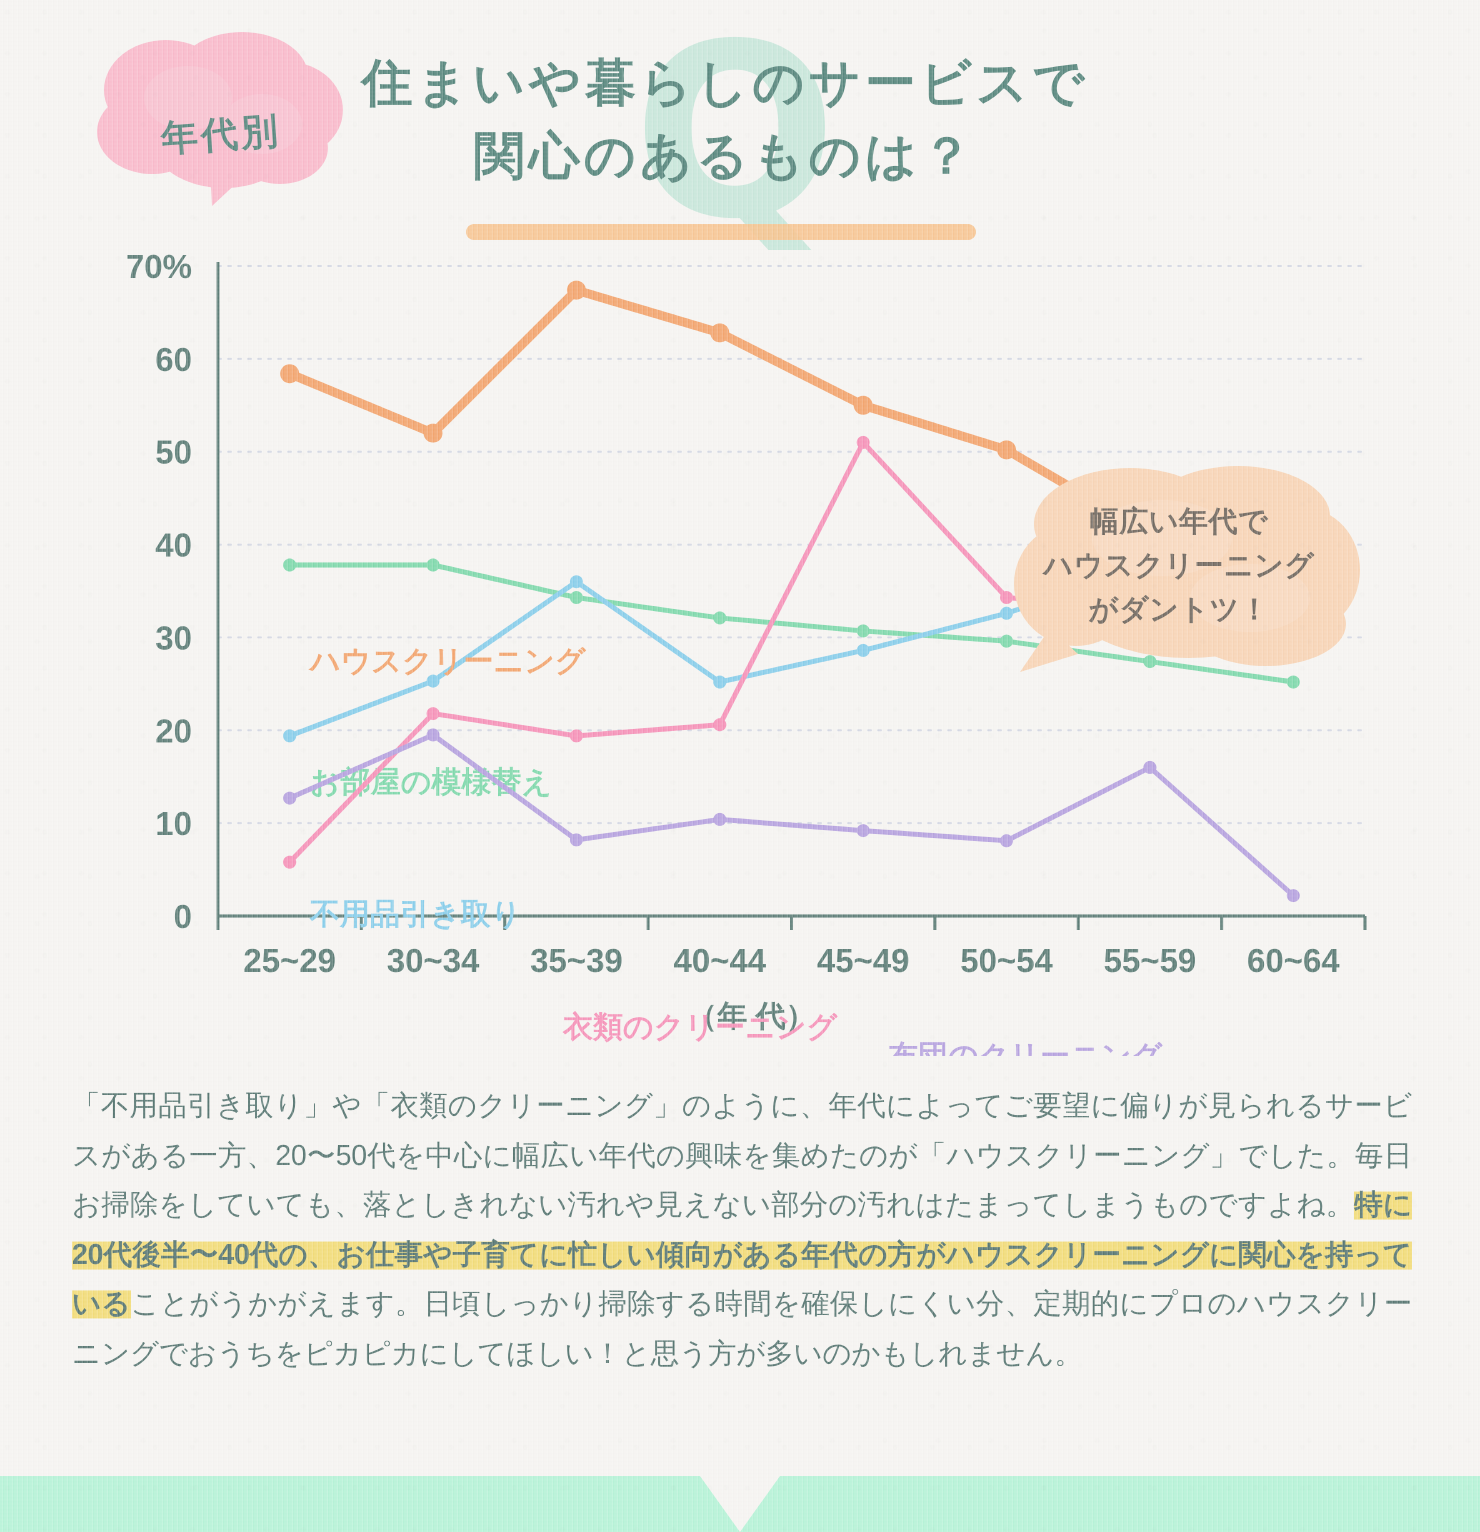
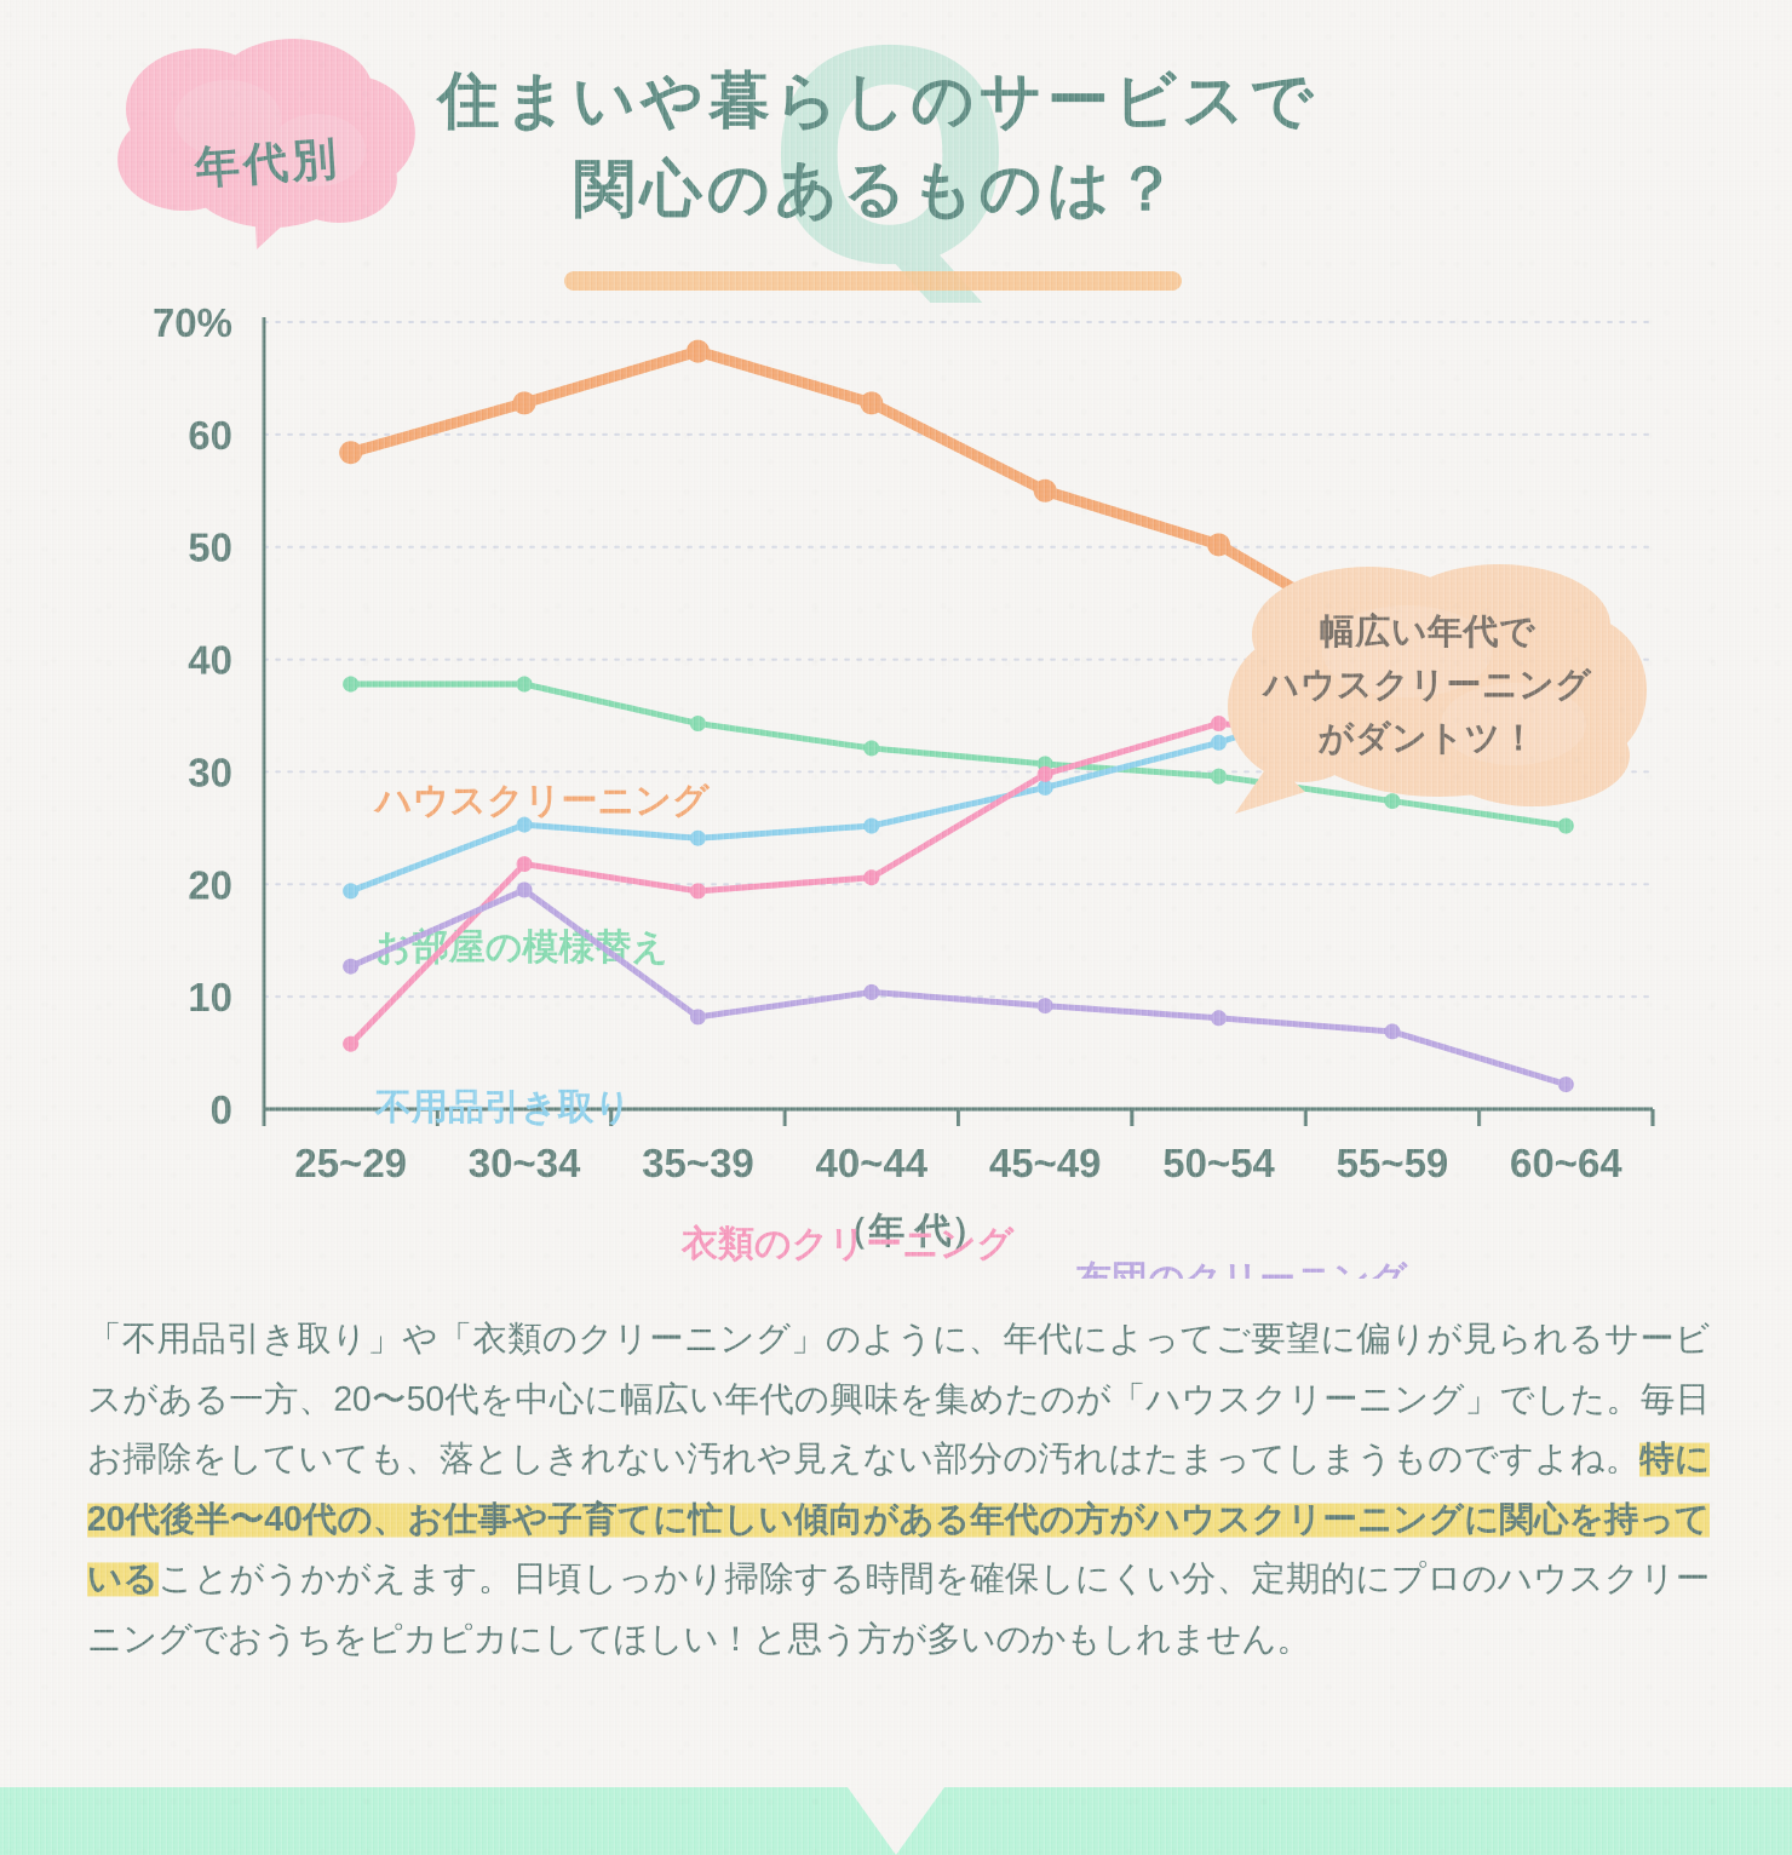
ハウスクリーニング/30~34: 52% -> 63%
不用品引き取り/35~39: 36% -> 24%
衣類のクリーニング/45~49: 51% -> 30%
布団のクリーニング/55~59: 16% -> 7%
不用品引き取り/60~64: 38% -> 34%
